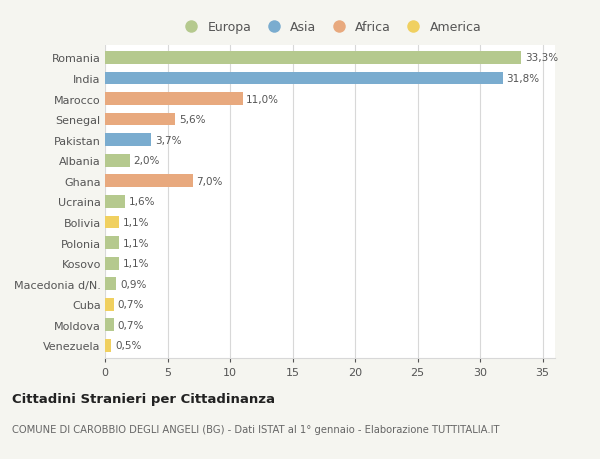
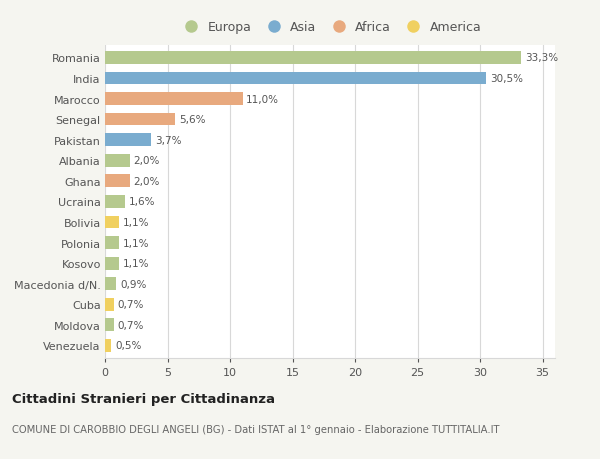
India: 31,8% -> 30,5%
Ghana: 7,0% -> 2,0%
